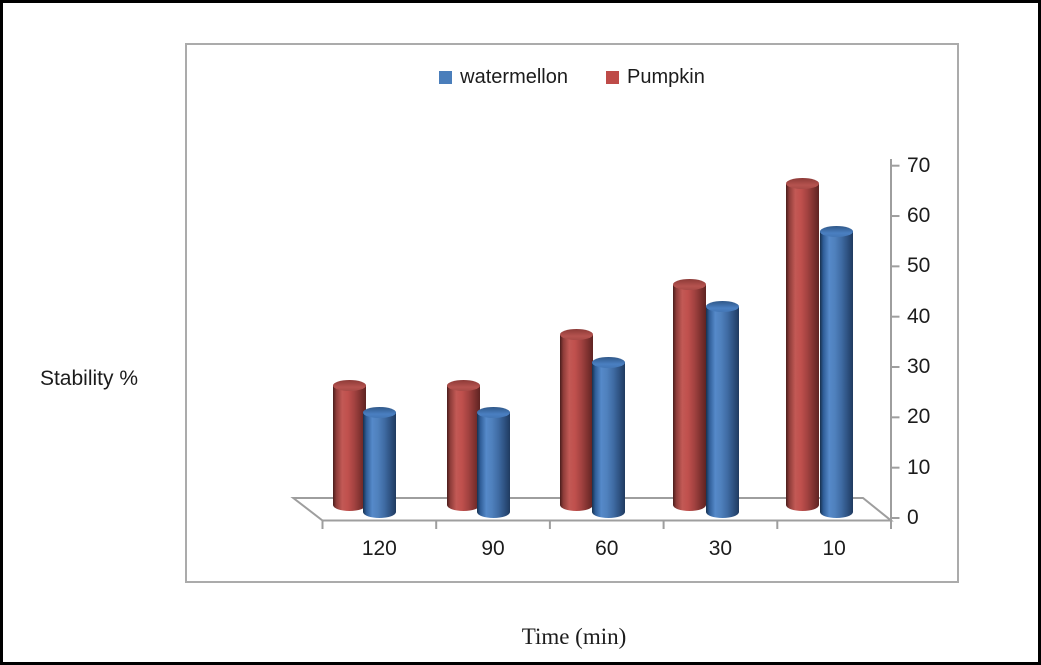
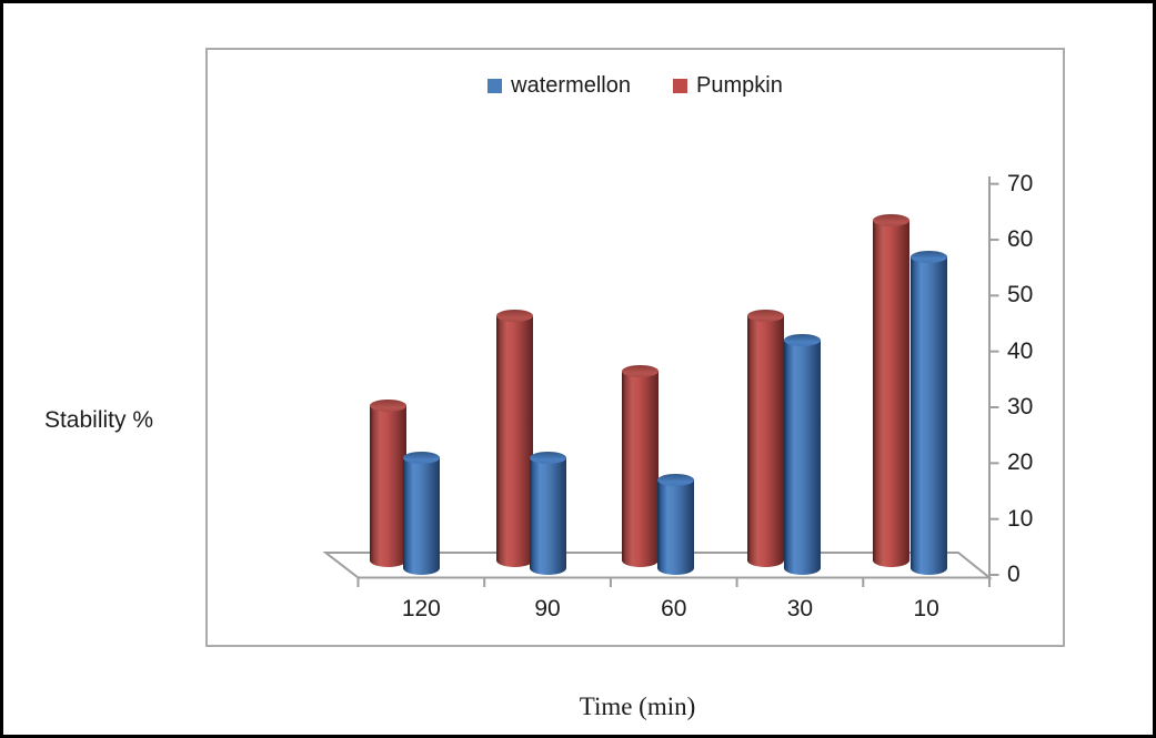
Pumpkin/120: 24 -> 28
Pumpkin/90: 24 -> 44
watermellon/60: 30 -> 16
Pumpkin/10: 64 -> 61
